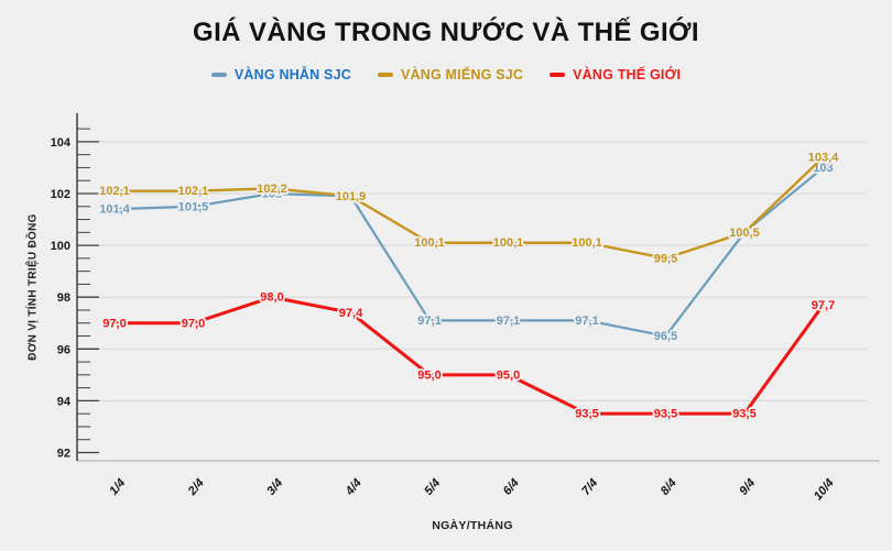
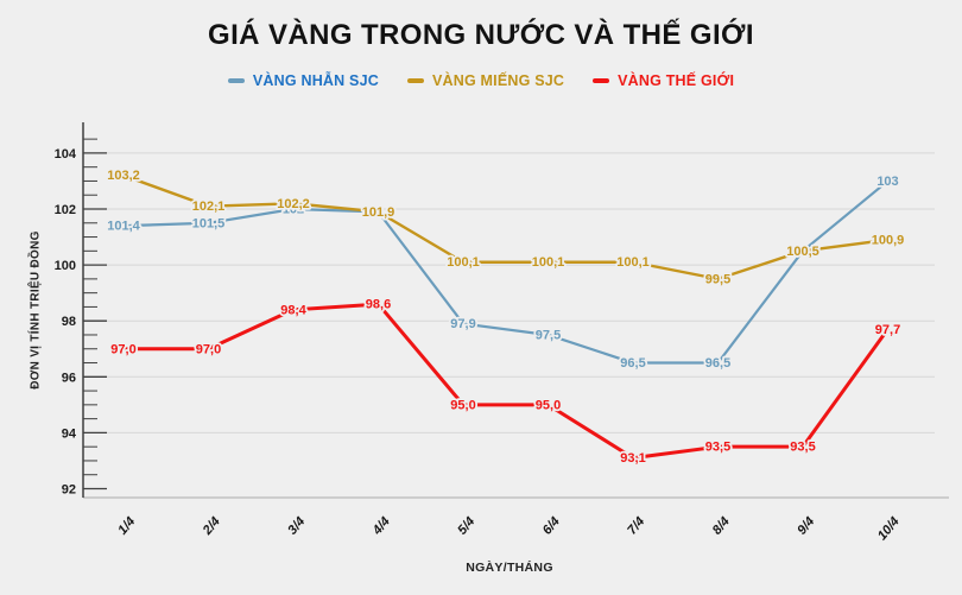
VÀNG MIẾNG SJC/1/4: 102,1 -> 103,2
VÀNG THẾ GIỚI/3/4: 98,0 -> 98,4
VÀNG THẾ GIỚI/4/4: 97,4 -> 98,6
VÀNG NHẪN SJC/5/4: 97,1 -> 97,9
VÀNG NHẪN SJC/6/4: 97,1 -> 97,5
VÀNG NHẪN SJC/7/4: 97,1 -> 96,5
VÀNG THẾ GIỚI/7/4: 93,5 -> 93,1
VÀNG MIẾNG SJC/10/4: 103,4 -> 100,9
